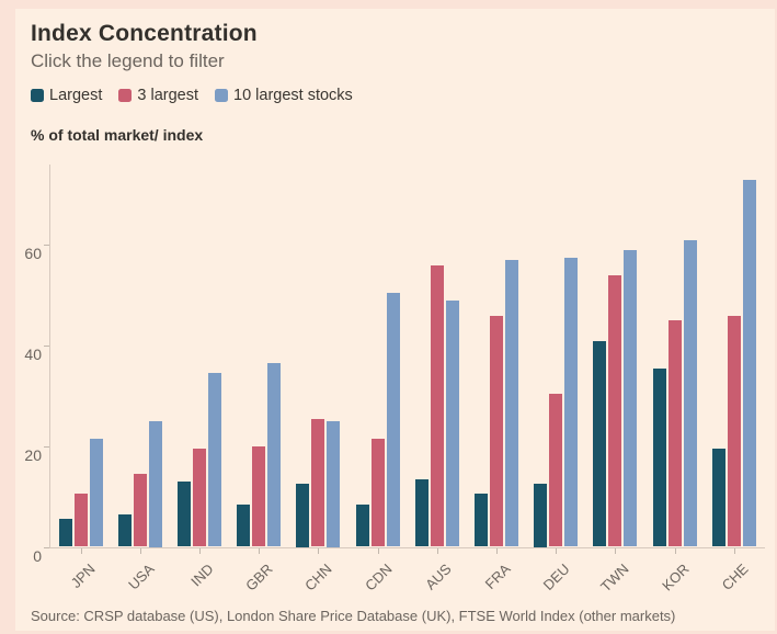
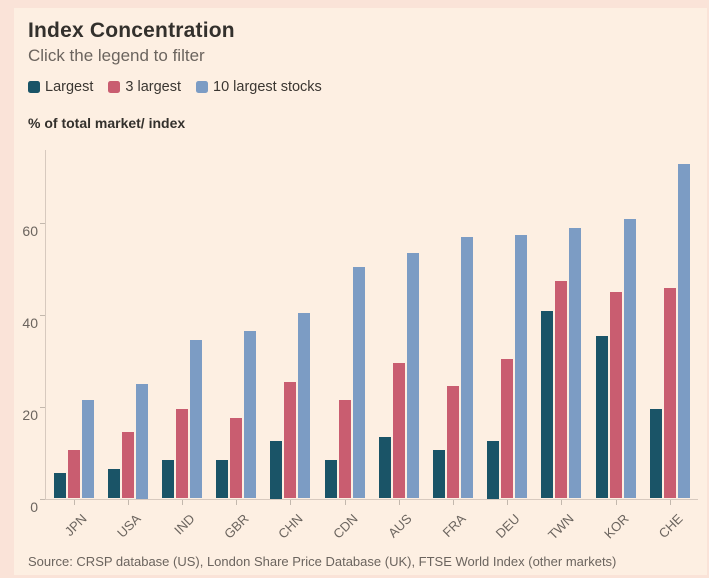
Largest/IND: 13 -> 8
3 largest/GBR: 20 -> 18
10 largest stocks/CHN: 25 -> 40
3 largest/AUS: 56 -> 30
10 largest stocks/AUS: 49 -> 54
3 largest/FRA: 46 -> 24
3 largest/TWN: 54 -> 48
